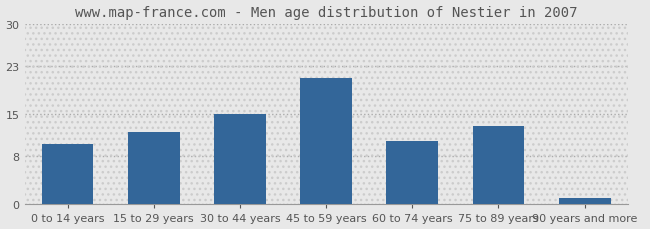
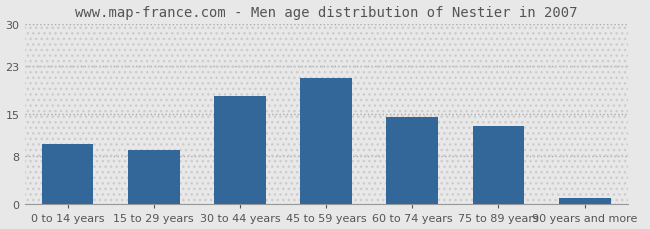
15 to 29 years: 12.0 -> 9.0
30 to 44 years: 15.0 -> 18.0
60 to 74 years: 10.6 -> 14.5
